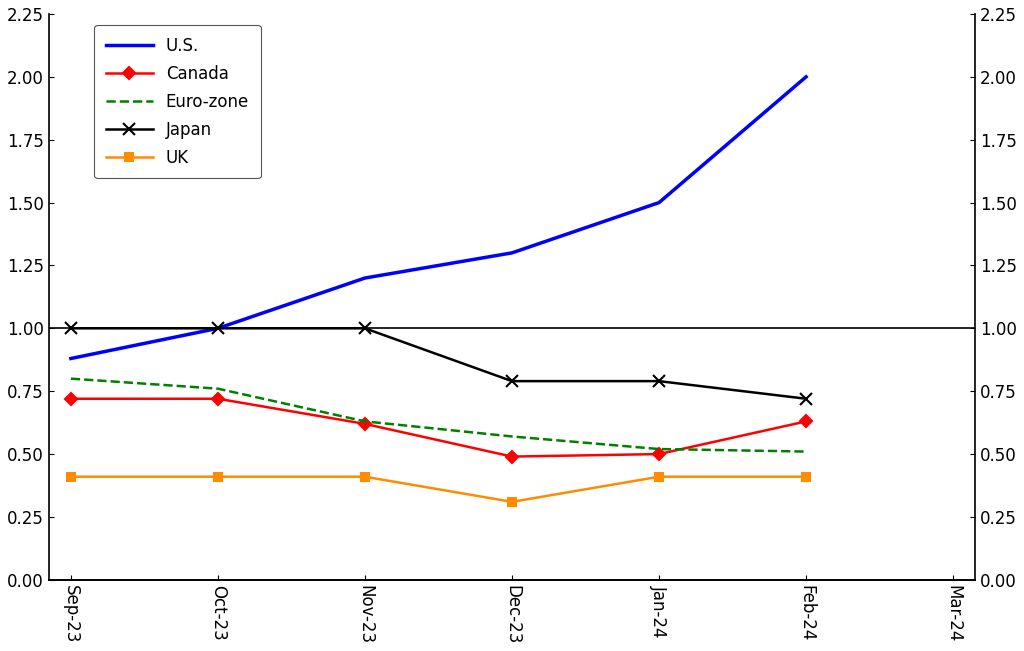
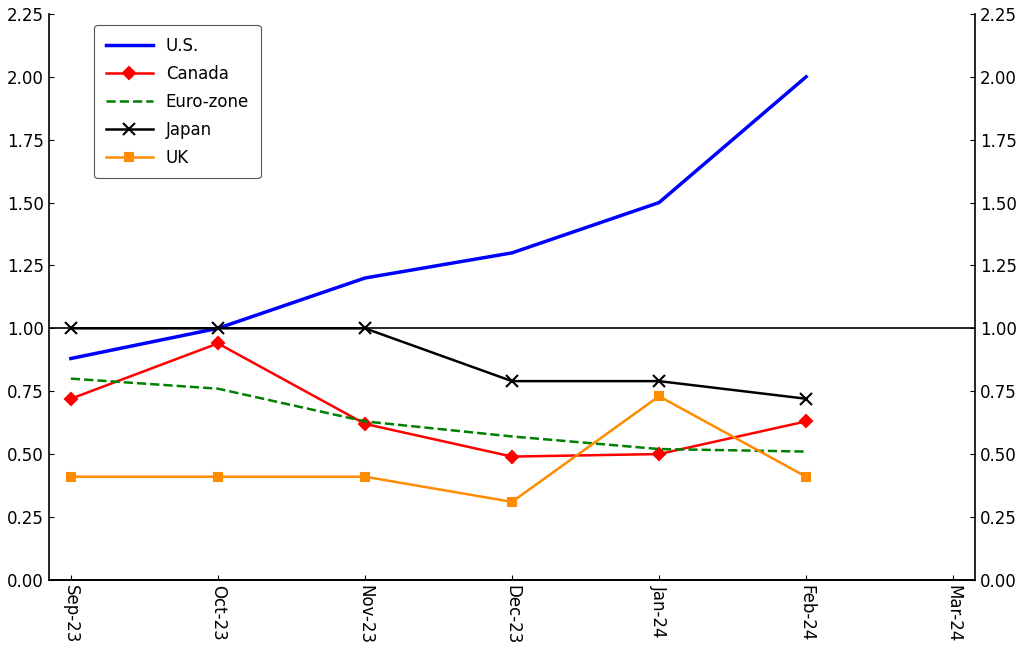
Canada/Oct-23: 0.72 -> 0.94
UK/Jan-24: 0.41 -> 0.73
